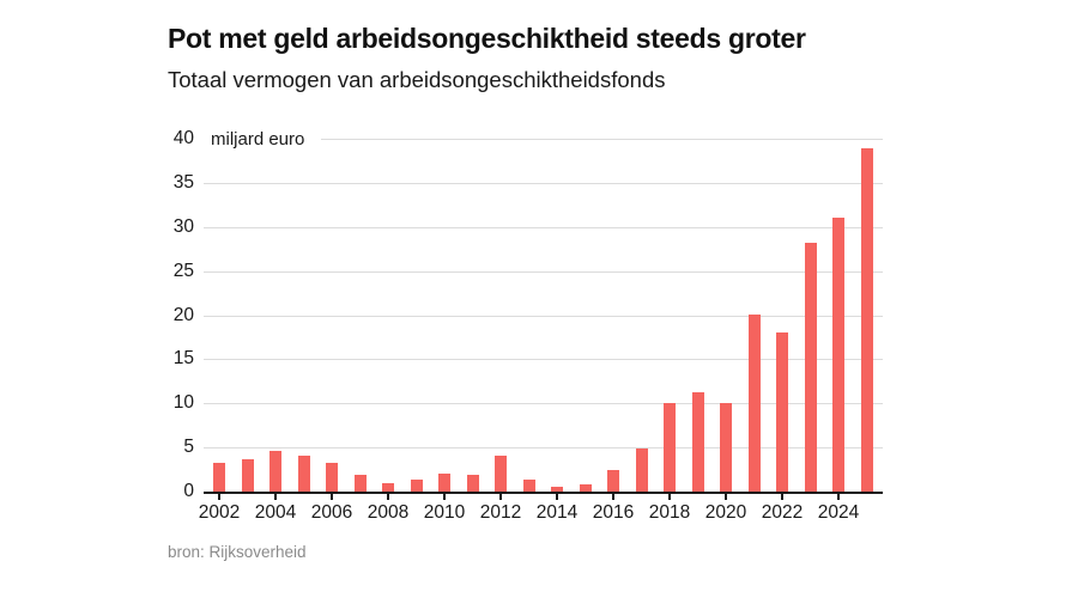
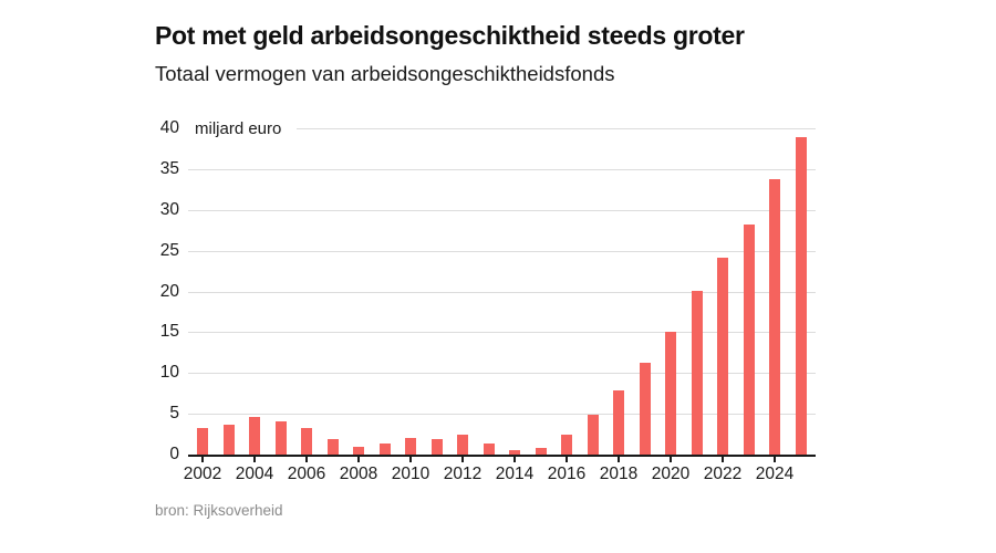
2012: 4 -> 2
2018: 10 -> 8
2020: 10 -> 15
2022: 18 -> 24
2024: 31 -> 34
